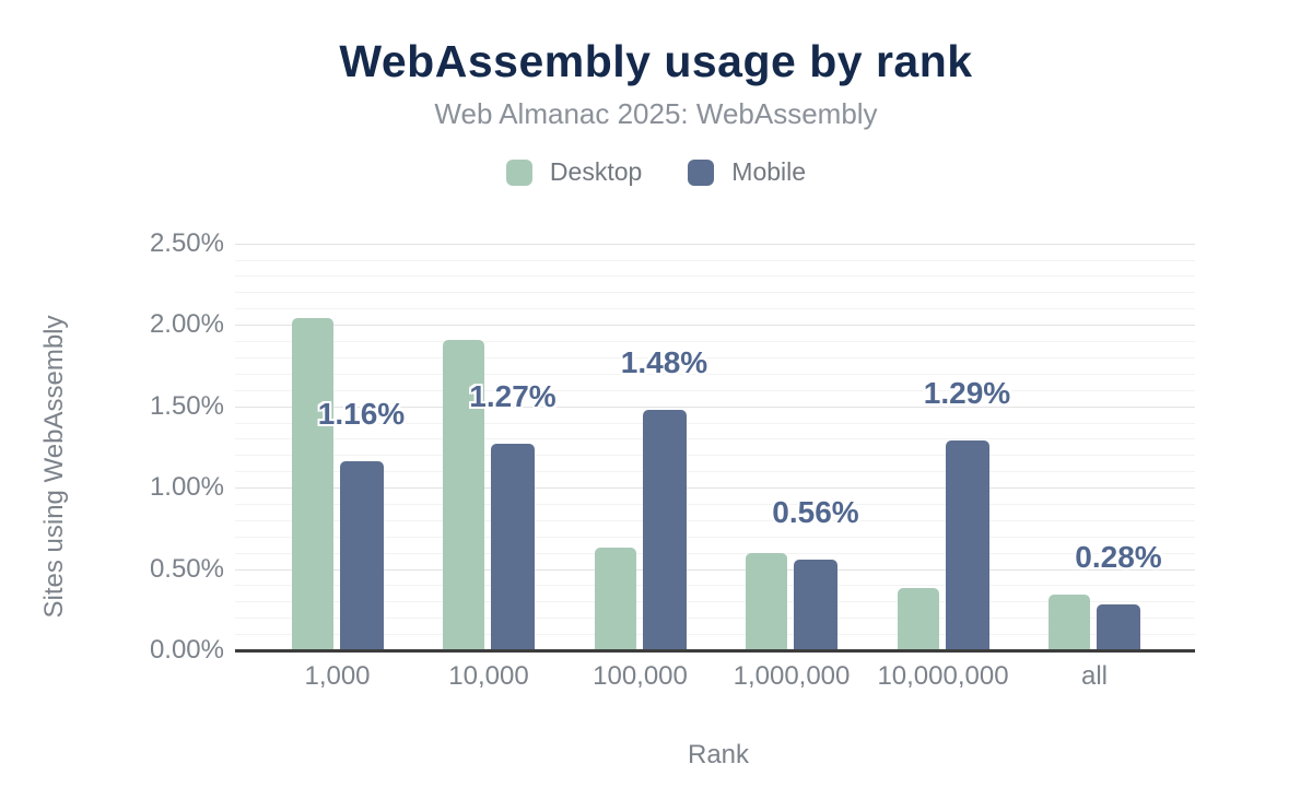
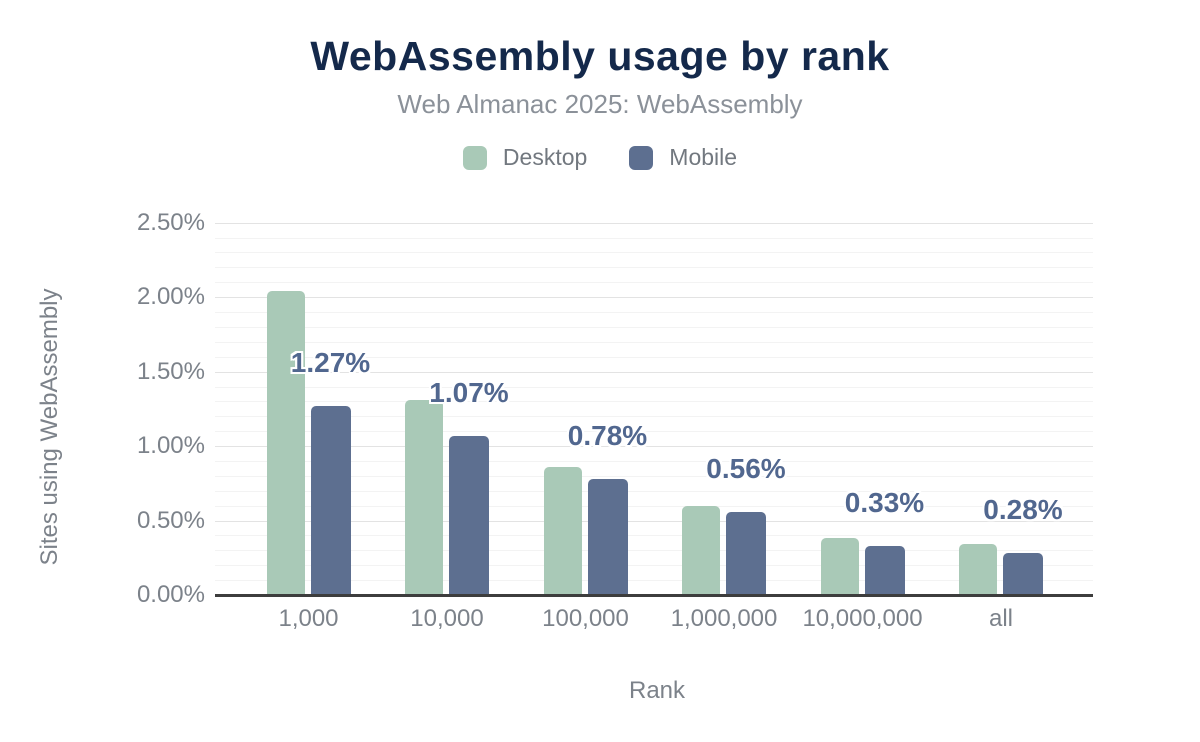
Mobile/1,000: 1.16% -> 1.27%
Desktop/10,000: 1.91% -> 1.31%
Mobile/10,000: 1.27% -> 1.07%
Desktop/100,000: 0.63% -> 0.86%
Mobile/100,000: 1.48% -> 0.78%
Mobile/10,000,000: 1.29% -> 0.33%
